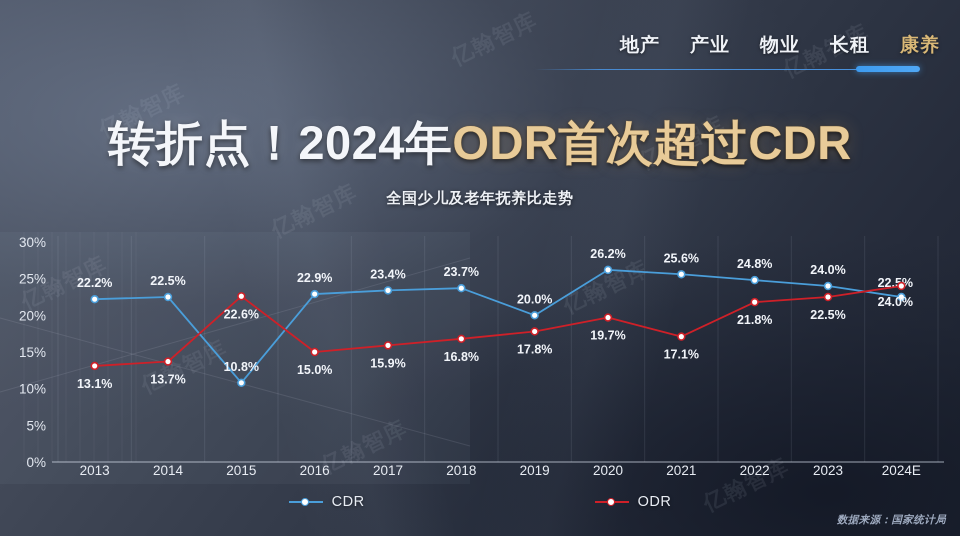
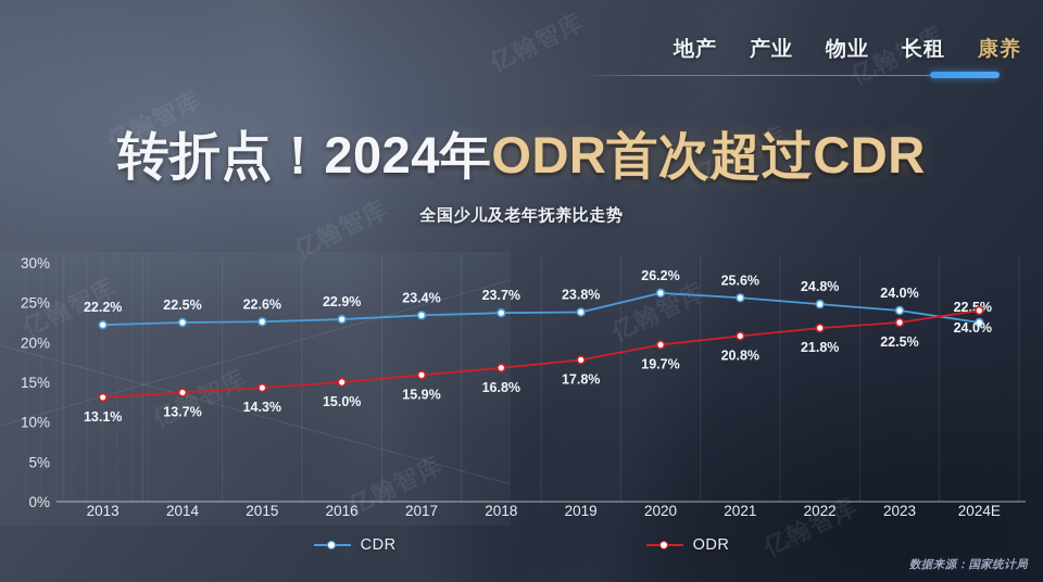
CDR/2015: 10.8% -> 22.6%
ODR/2015: 22.6% -> 14.3%
CDR/2019: 20.0% -> 23.8%
ODR/2021: 17.1% -> 20.8%
